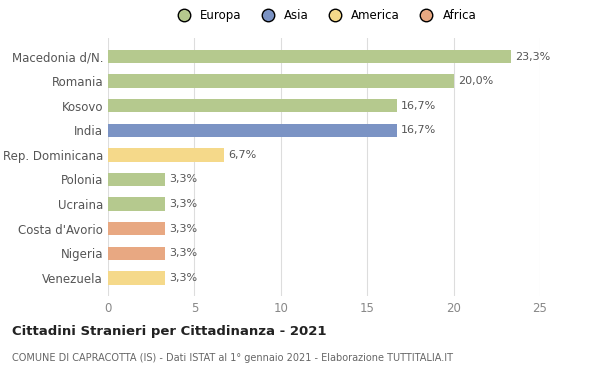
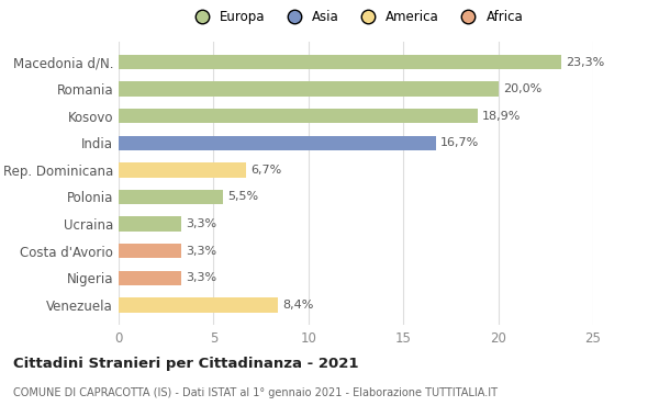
Kosovo: 16,7% -> 18,9%
Polonia: 3,3% -> 5,5%
Venezuela: 3,3% -> 8,4%
